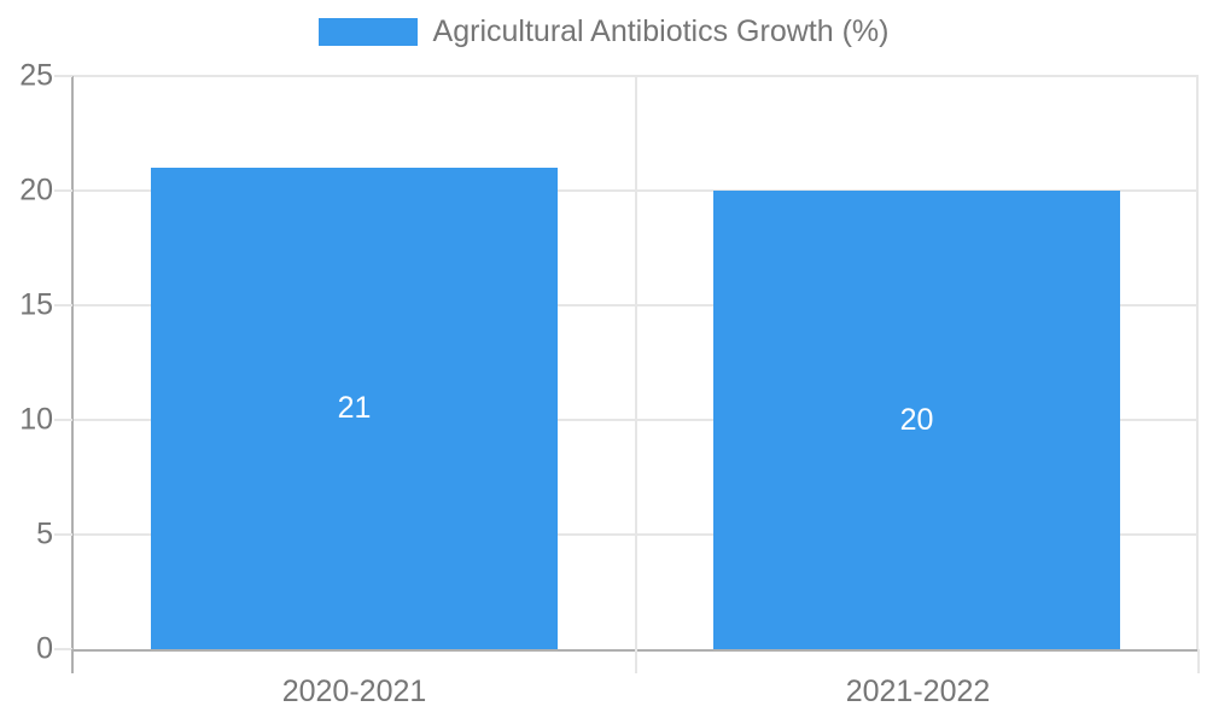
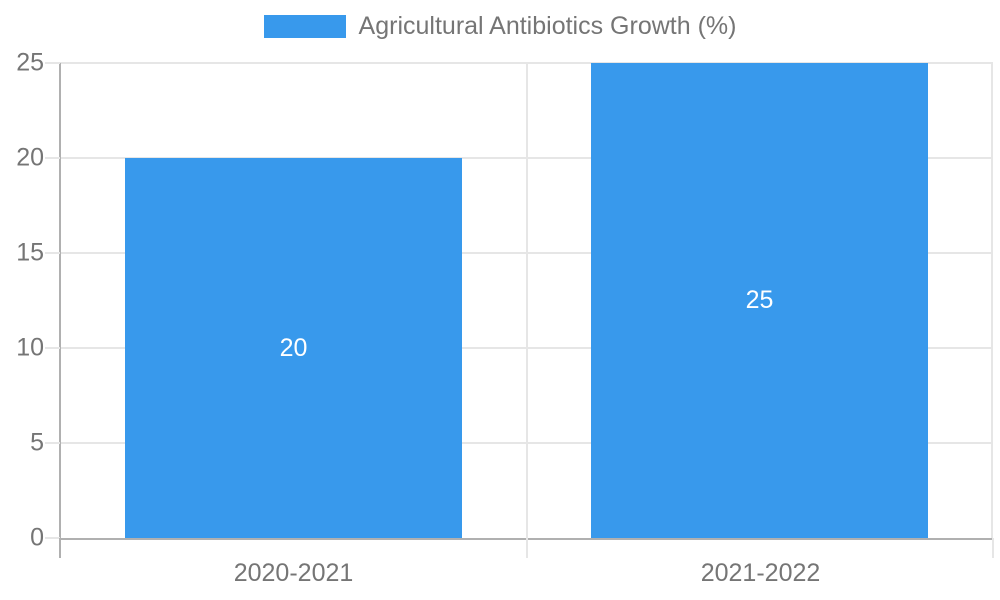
2020-2021: 21 -> 20
2021-2022: 20 -> 25
